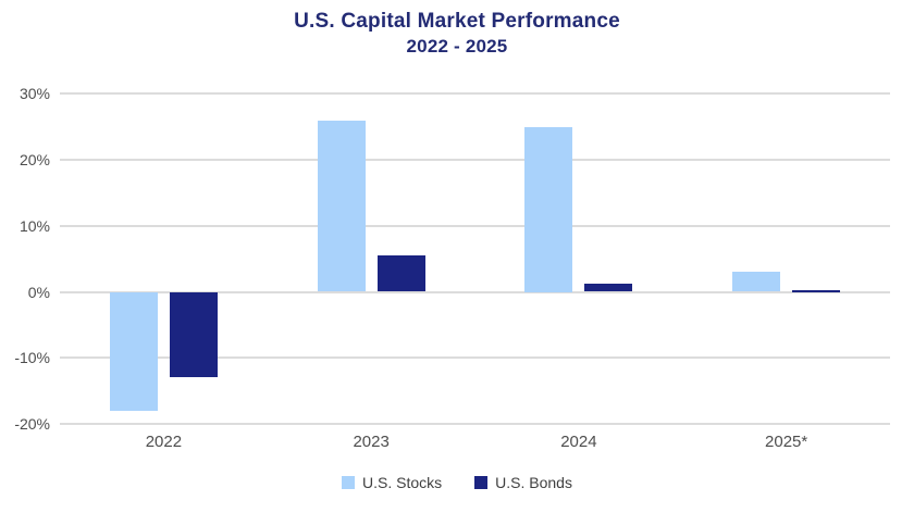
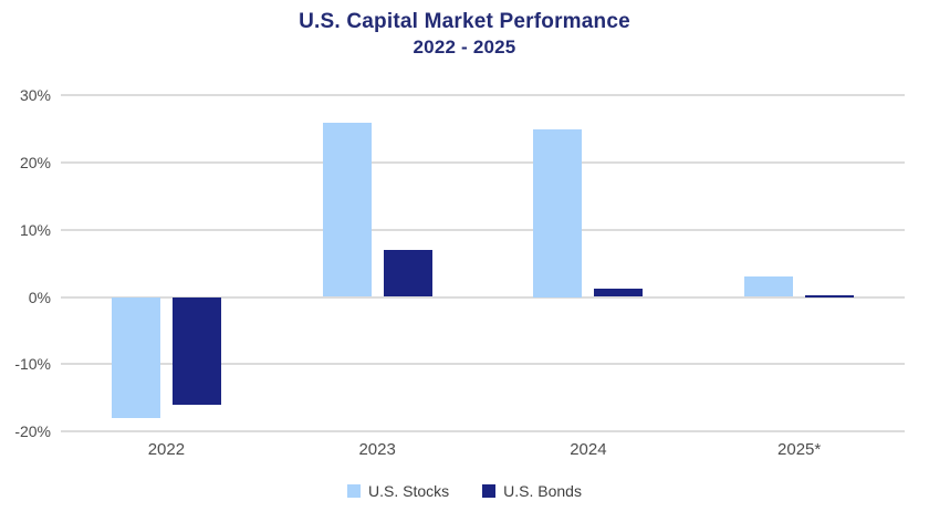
U.S. Bonds/2022: -13% -> -16%
U.S. Bonds/2023: 6% -> 7%
